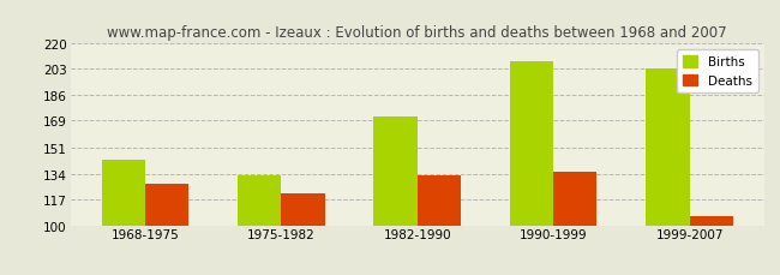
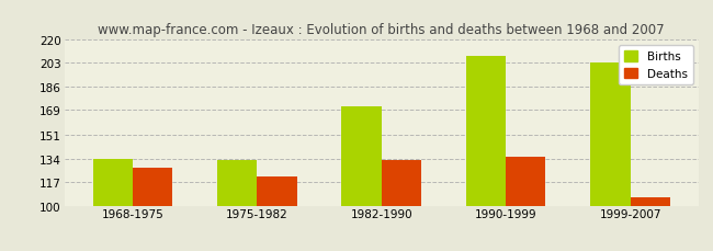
Births/1968-1975: 143 -> 134
